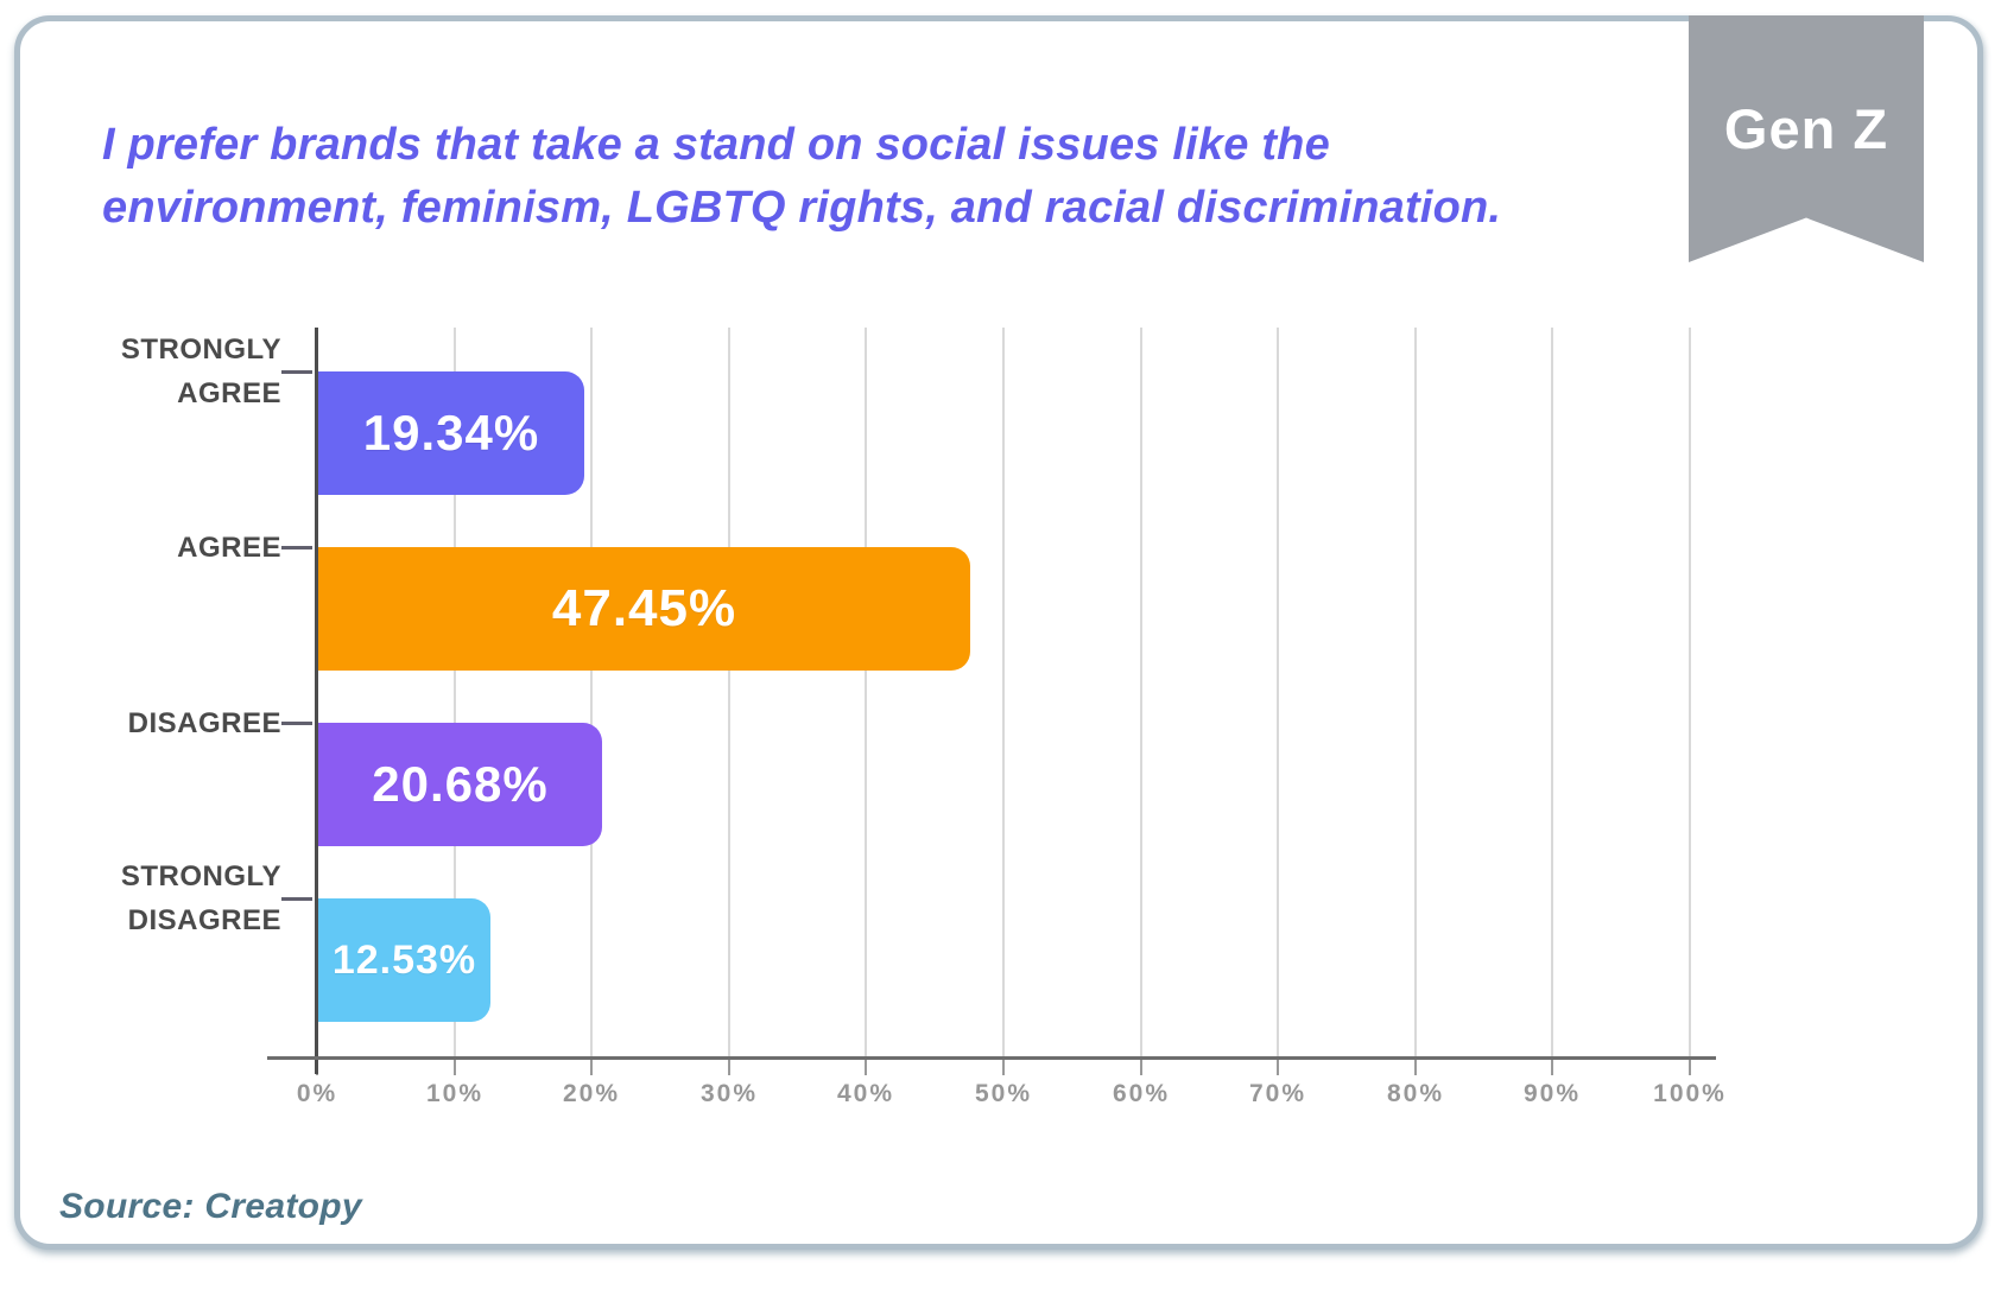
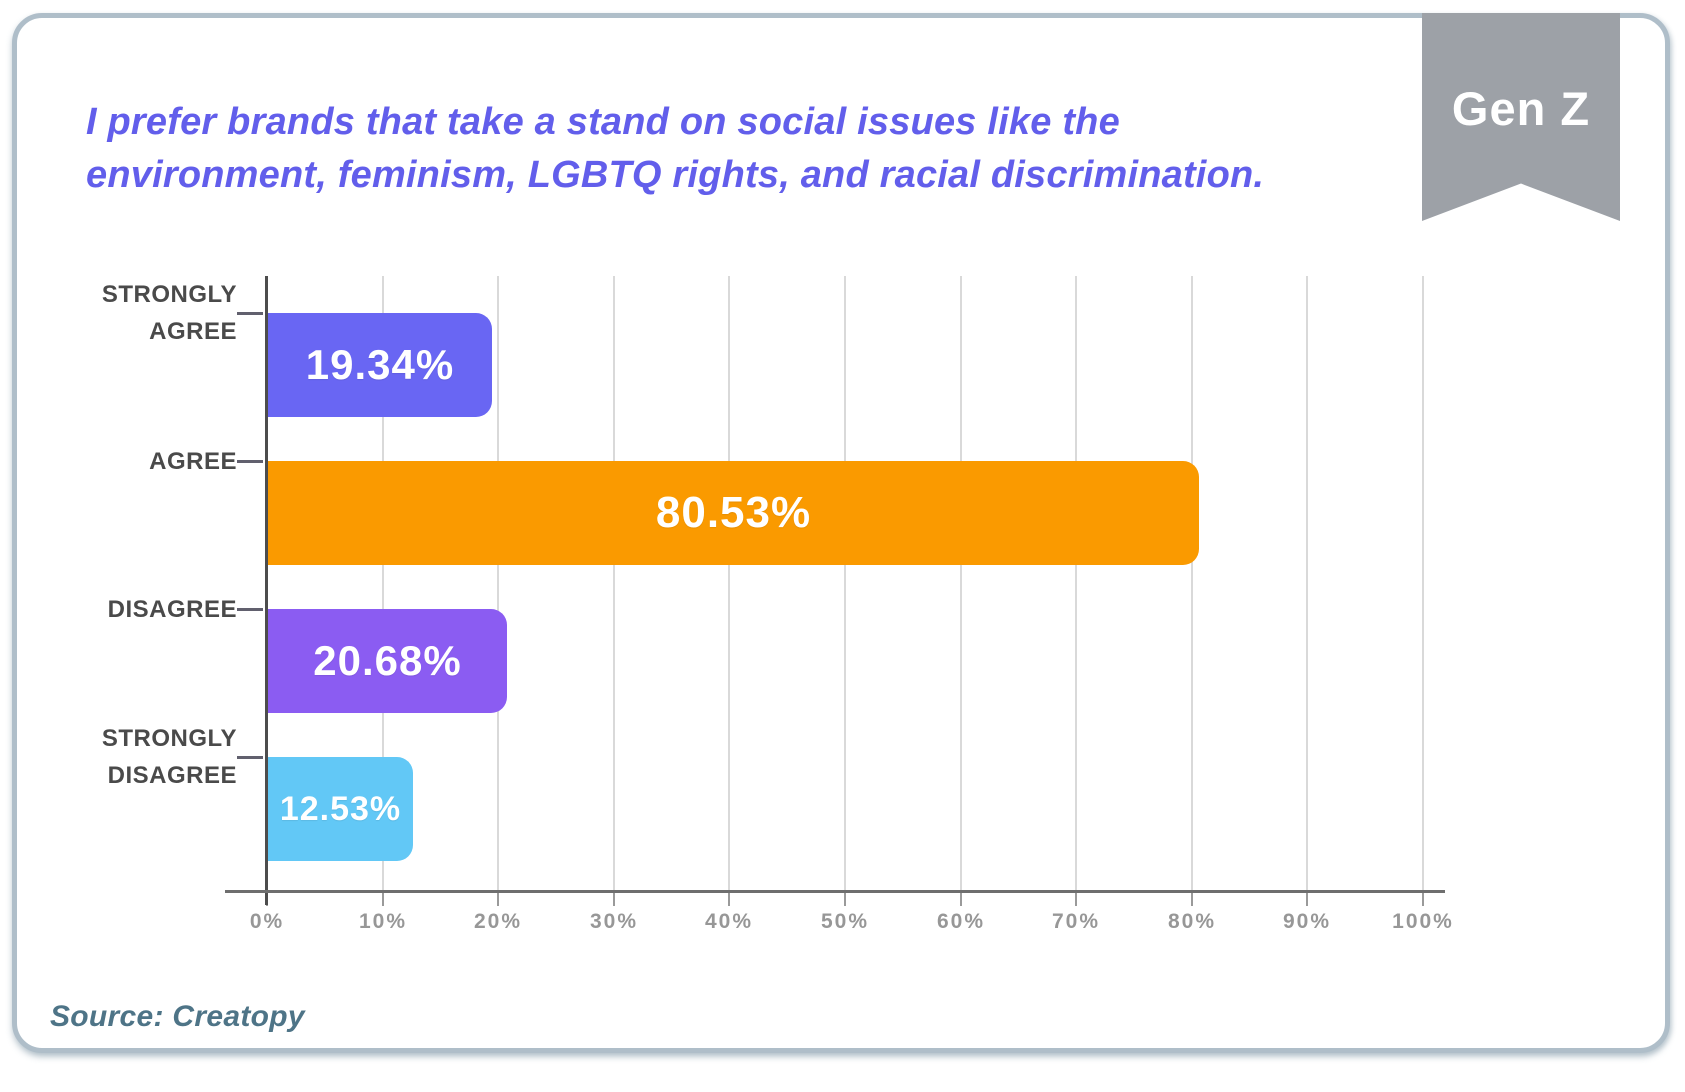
AGREE: 47.45% -> 80.53%
